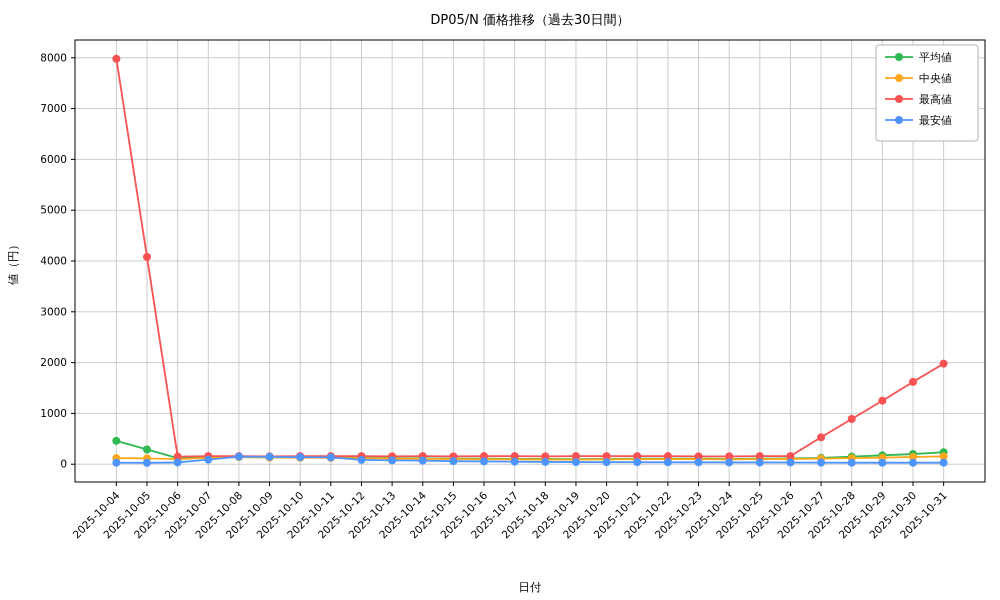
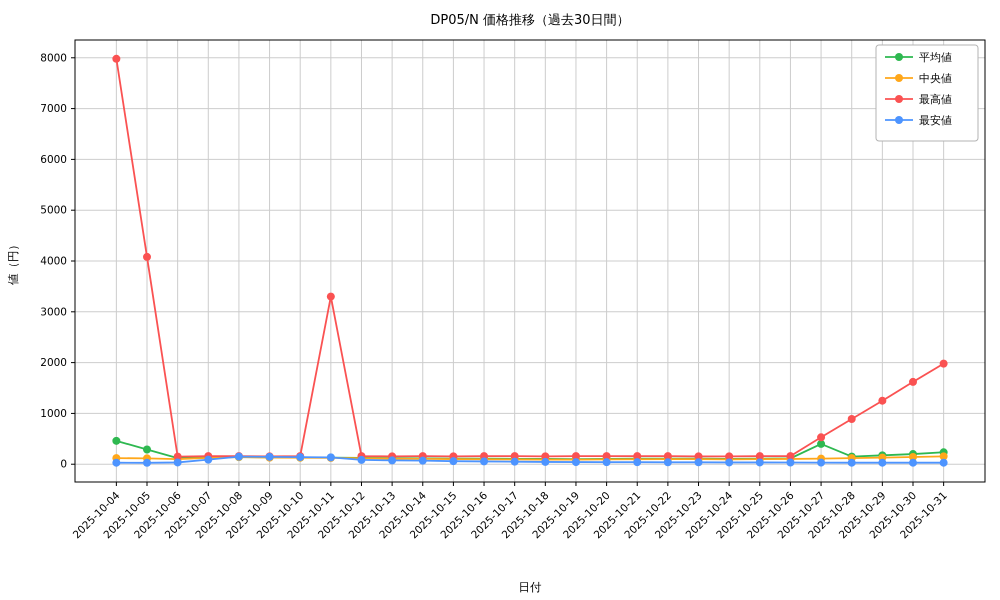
最高値/2025-10-11: 200 -> 3300
平均値/2025-10-27: 100 -> 400
